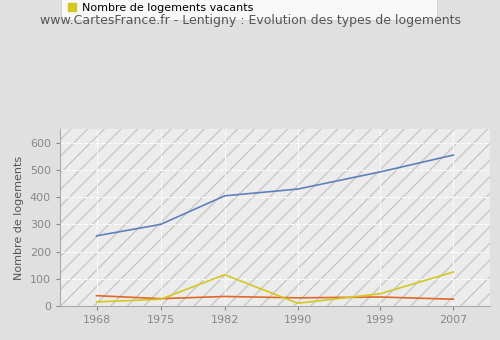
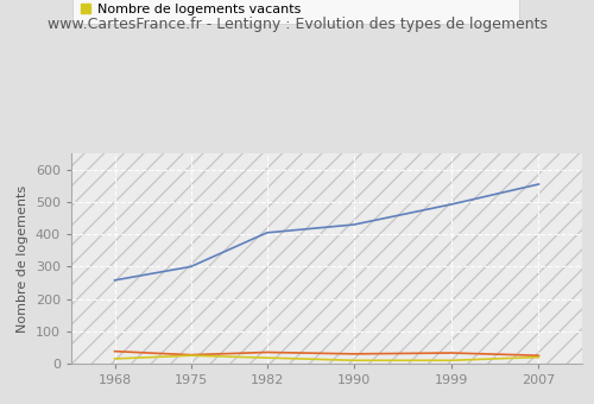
Nombre de logements vacants/1982: 115 -> 18
Nombre de logements vacants/1999: 45 -> 10
Nombre de logements vacants/2007: 125 -> 20
